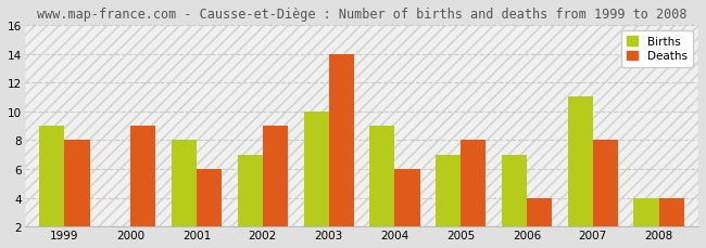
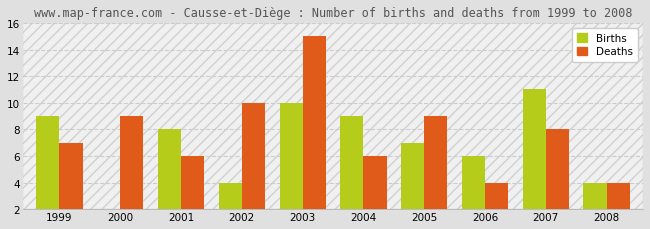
Deaths/1999: 8 -> 7
Births/2002: 7 -> 4
Deaths/2002: 9 -> 10
Deaths/2003: 14 -> 15
Deaths/2005: 8 -> 9
Births/2006: 7 -> 6
